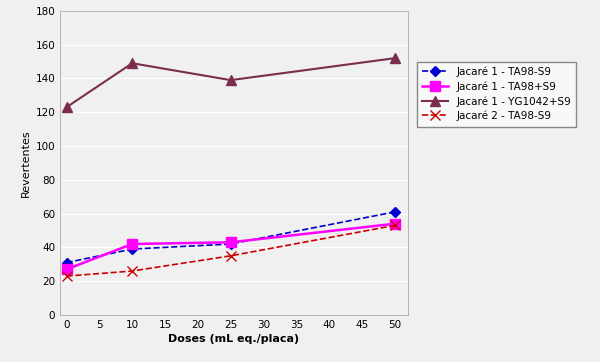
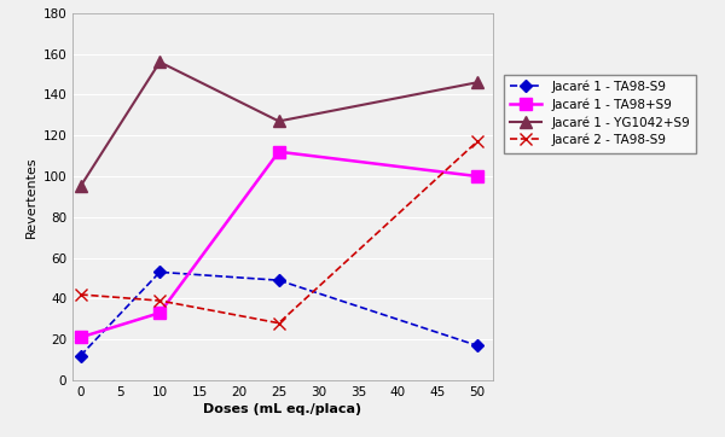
Jacaré 1 - TA98-S9/0: 31 -> 12
Jacaré 1 - TA98+S9/0: 27 -> 21
Jacaré 1 - YG1042+S9/0: 123 -> 95
Jacaré 2 - TA98-S9/0: 23 -> 42
Jacaré 1 - TA98-S9/10: 39 -> 53
Jacaré 1 - TA98+S9/10: 42 -> 33
Jacaré 1 - YG1042+S9/10: 149 -> 156
Jacaré 2 - TA98-S9/10: 26 -> 39
Jacaré 1 - TA98-S9/25: 42 -> 49
Jacaré 1 - TA98+S9/25: 43 -> 112
Jacaré 1 - YG1042+S9/25: 139 -> 127
Jacaré 2 - TA98-S9/25: 35 -> 28
Jacaré 1 - TA98-S9/50: 61 -> 17
Jacaré 1 - TA98+S9/50: 54 -> 100
Jacaré 1 - YG1042+S9/50: 152 -> 146
Jacaré 2 - TA98-S9/50: 53 -> 117
